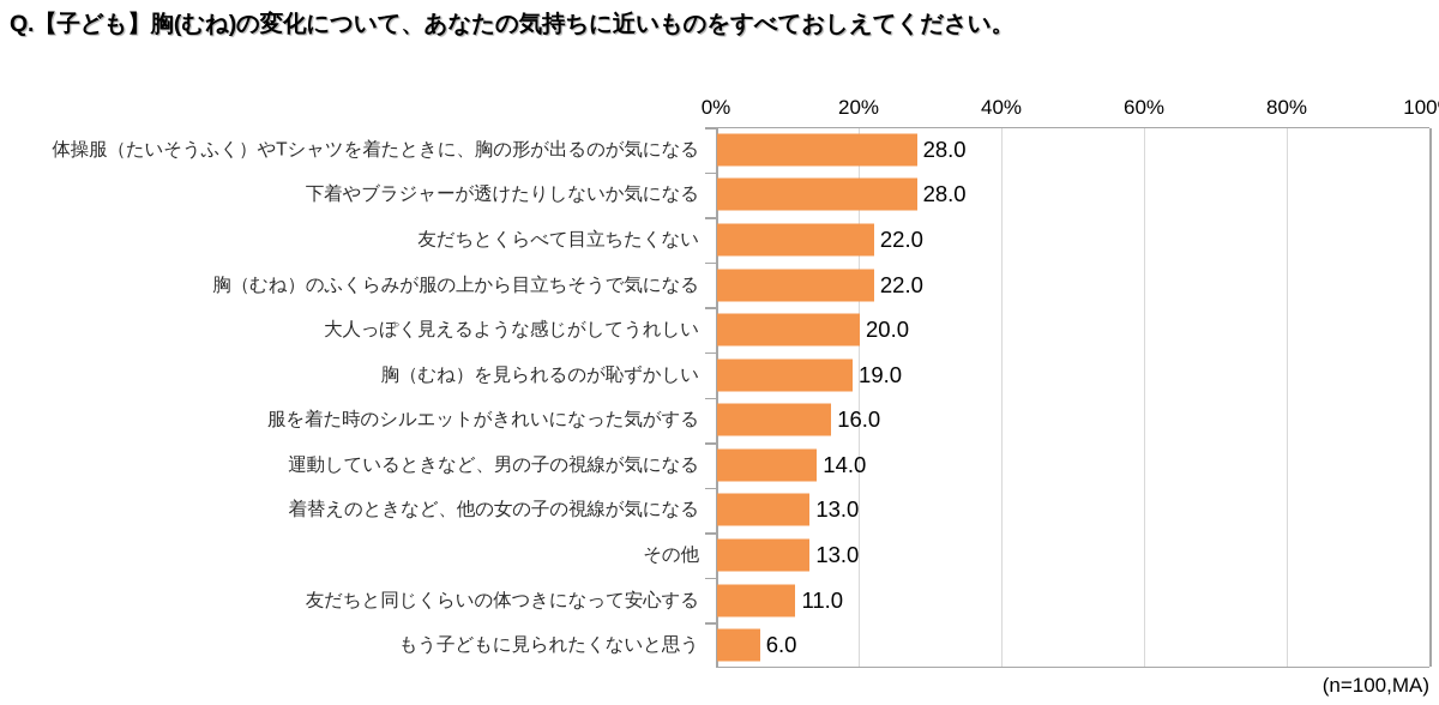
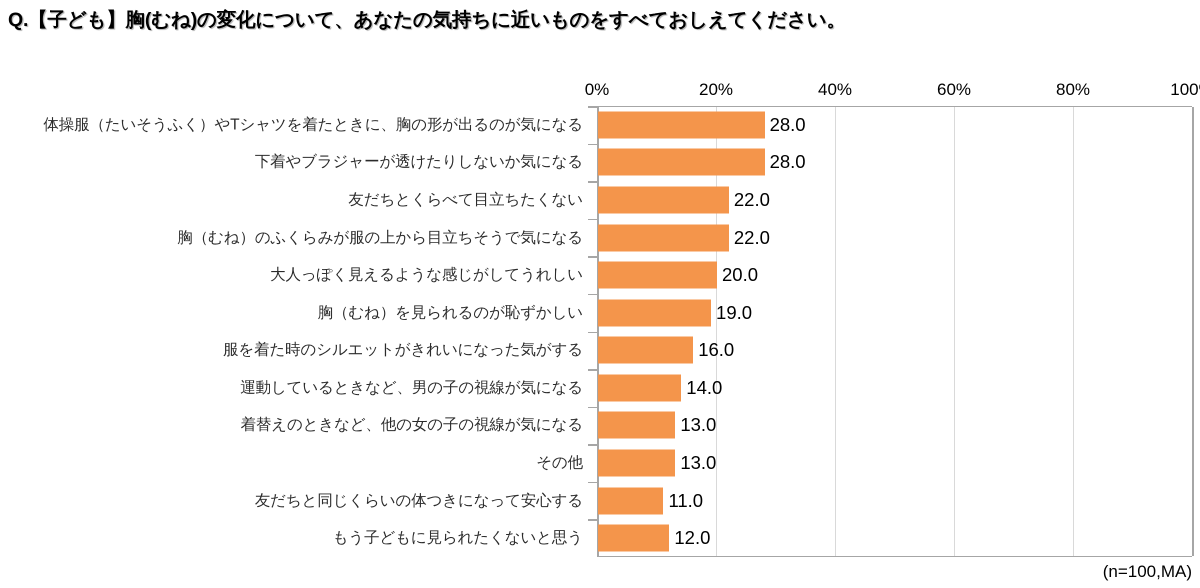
もう子どもに見られたくないと思う: 6.0 -> 12.0
